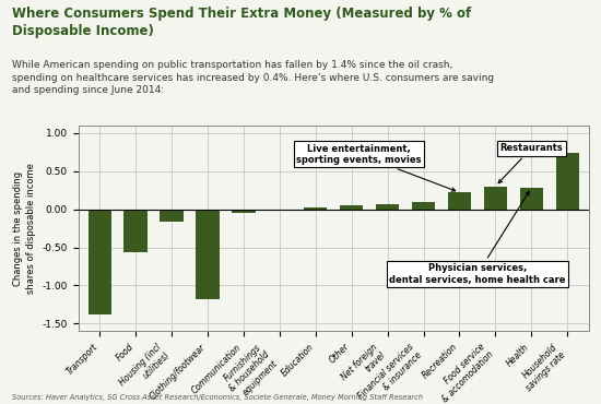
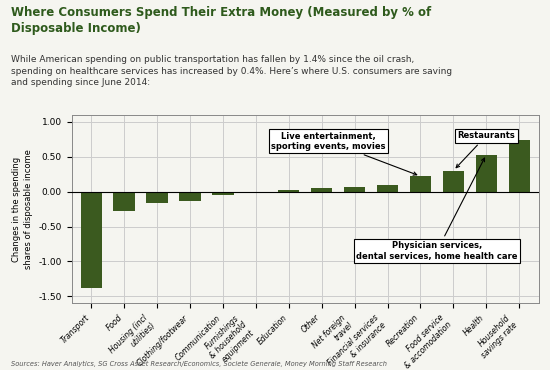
Food: -0.56 -> -0.28
Clothing/footwear: -1.18 -> -0.13
Health: 0.28 -> 0.53
